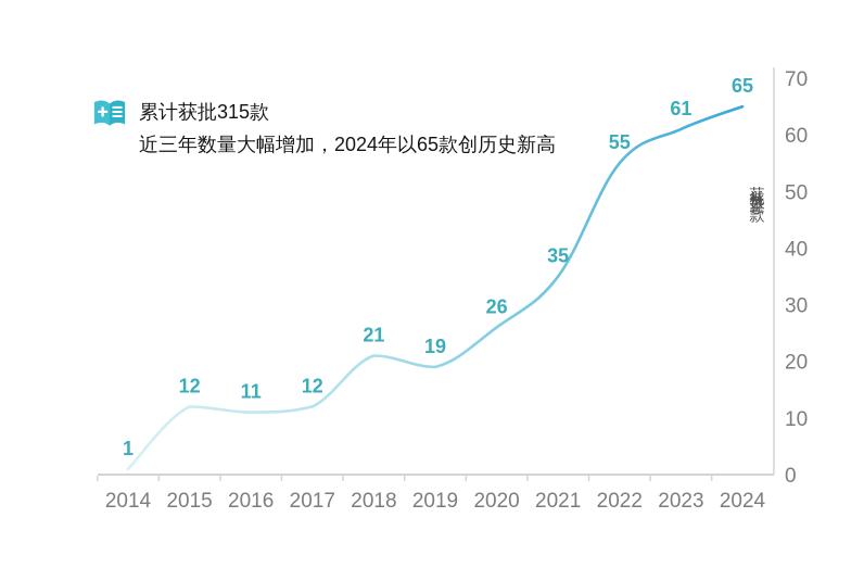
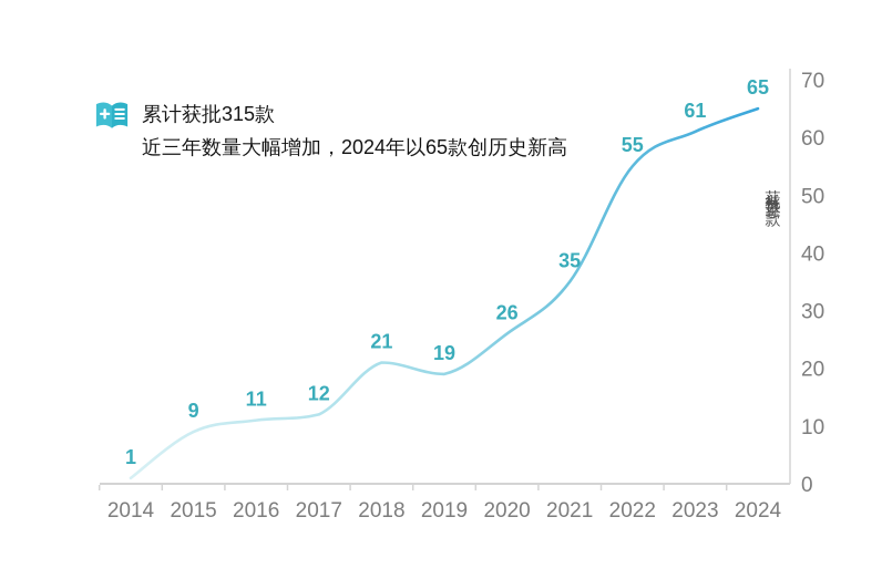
2015: 12 -> 9
